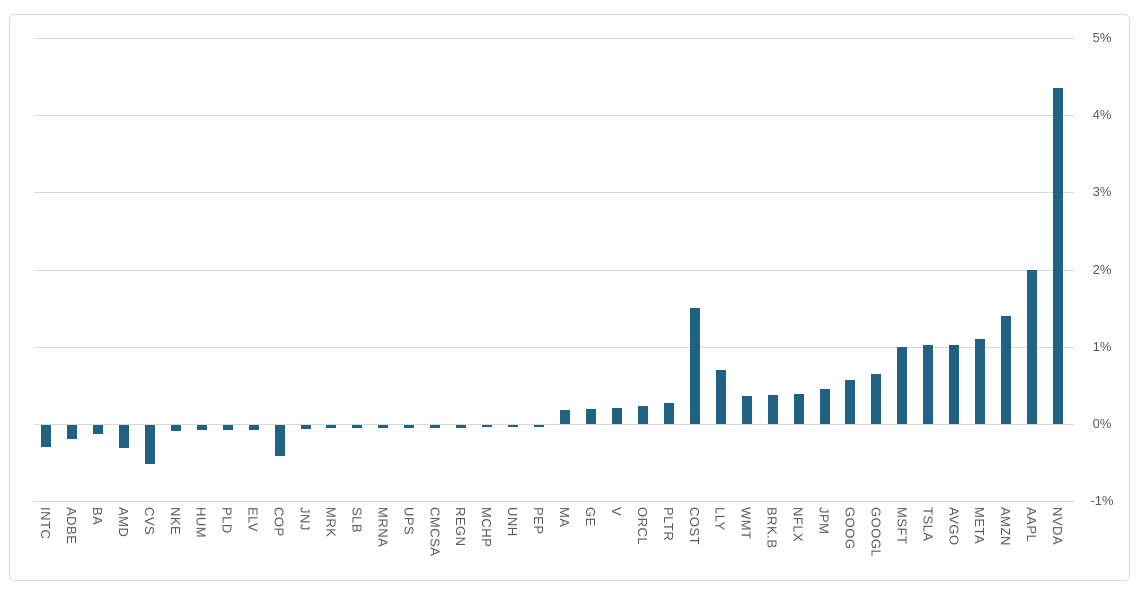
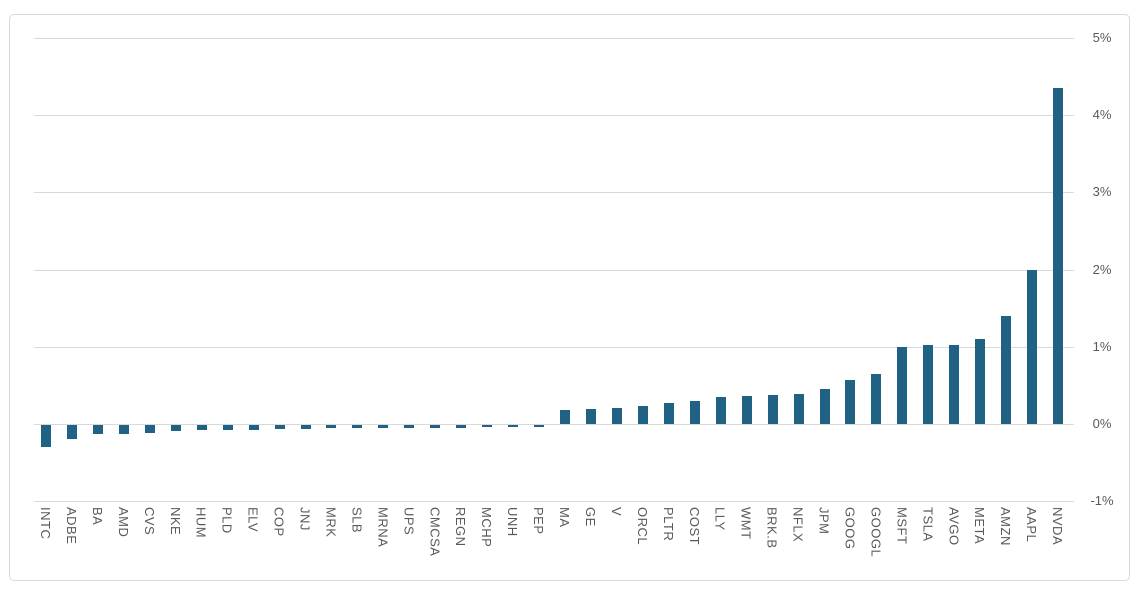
AMD: -0.3% -> -0.1%
CVS: -0.5% -> -0.1%
COP: -0.4% -> -0.1%
COST: 1.5% -> 0.3%
LLY: 0.7% -> 0.3%
